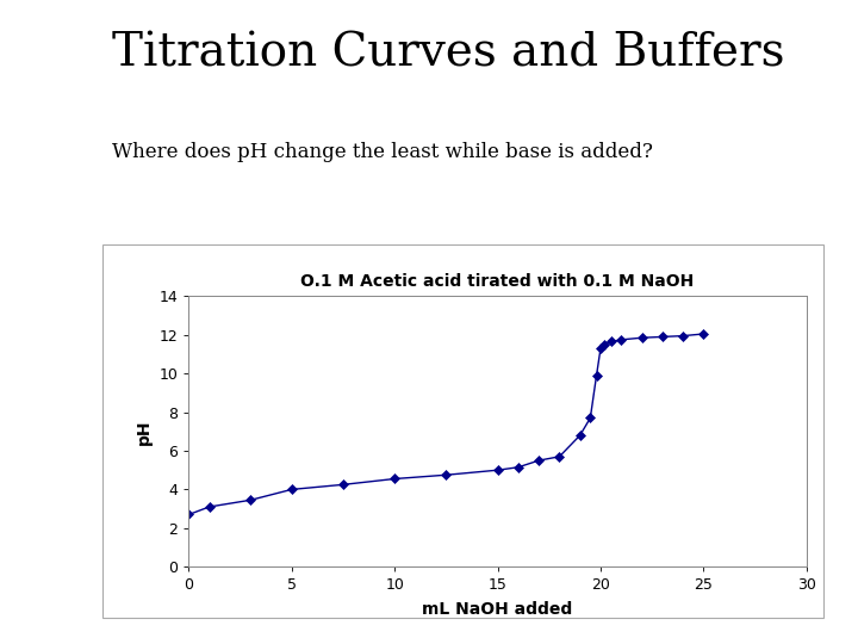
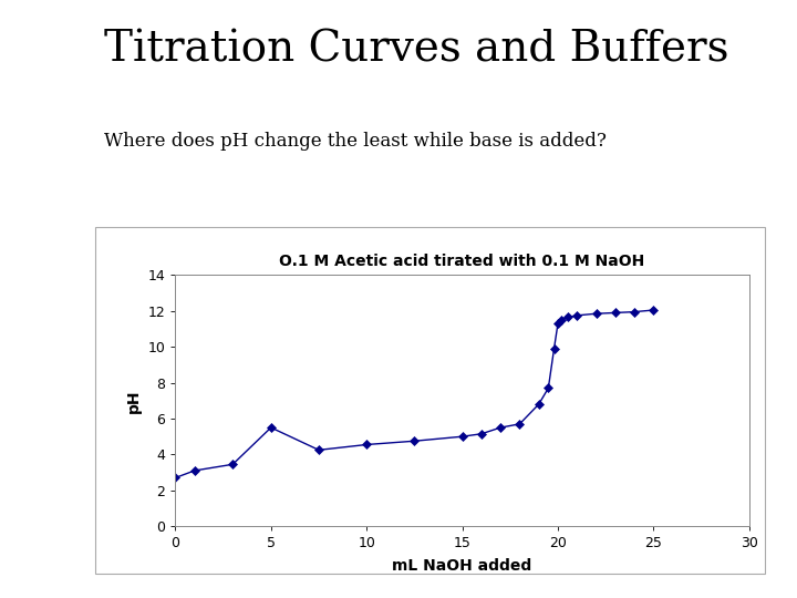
5: 4.0 -> 5.5
